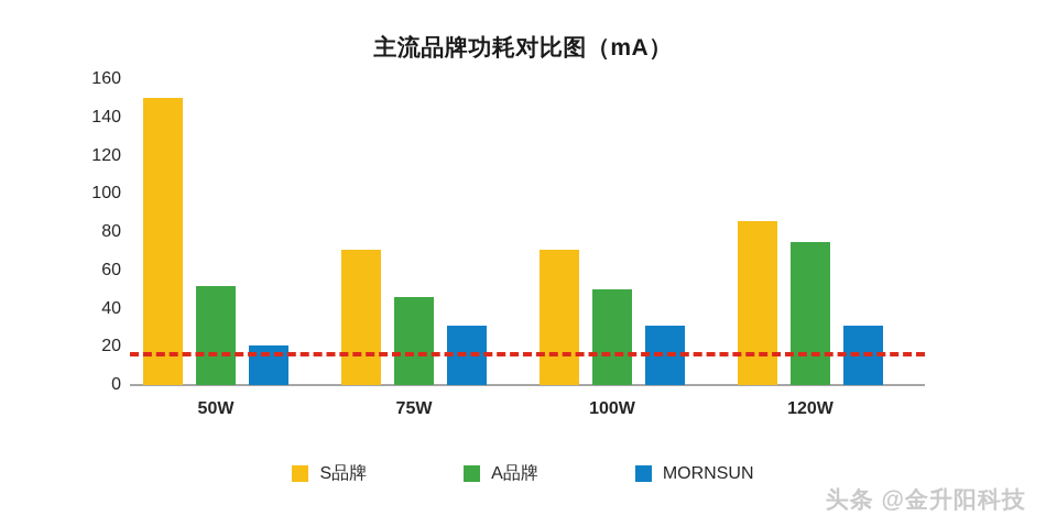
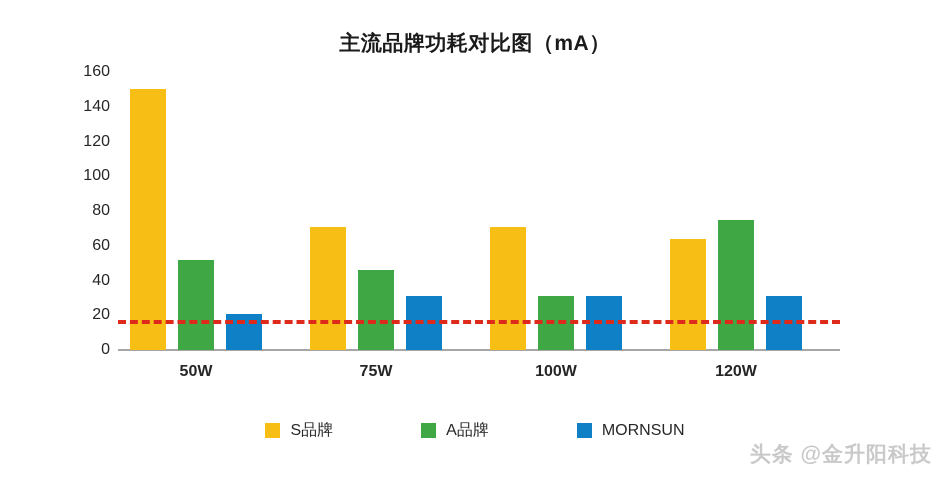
A品牌/100W: 50 -> 31
S品牌/120W: 86 -> 64
